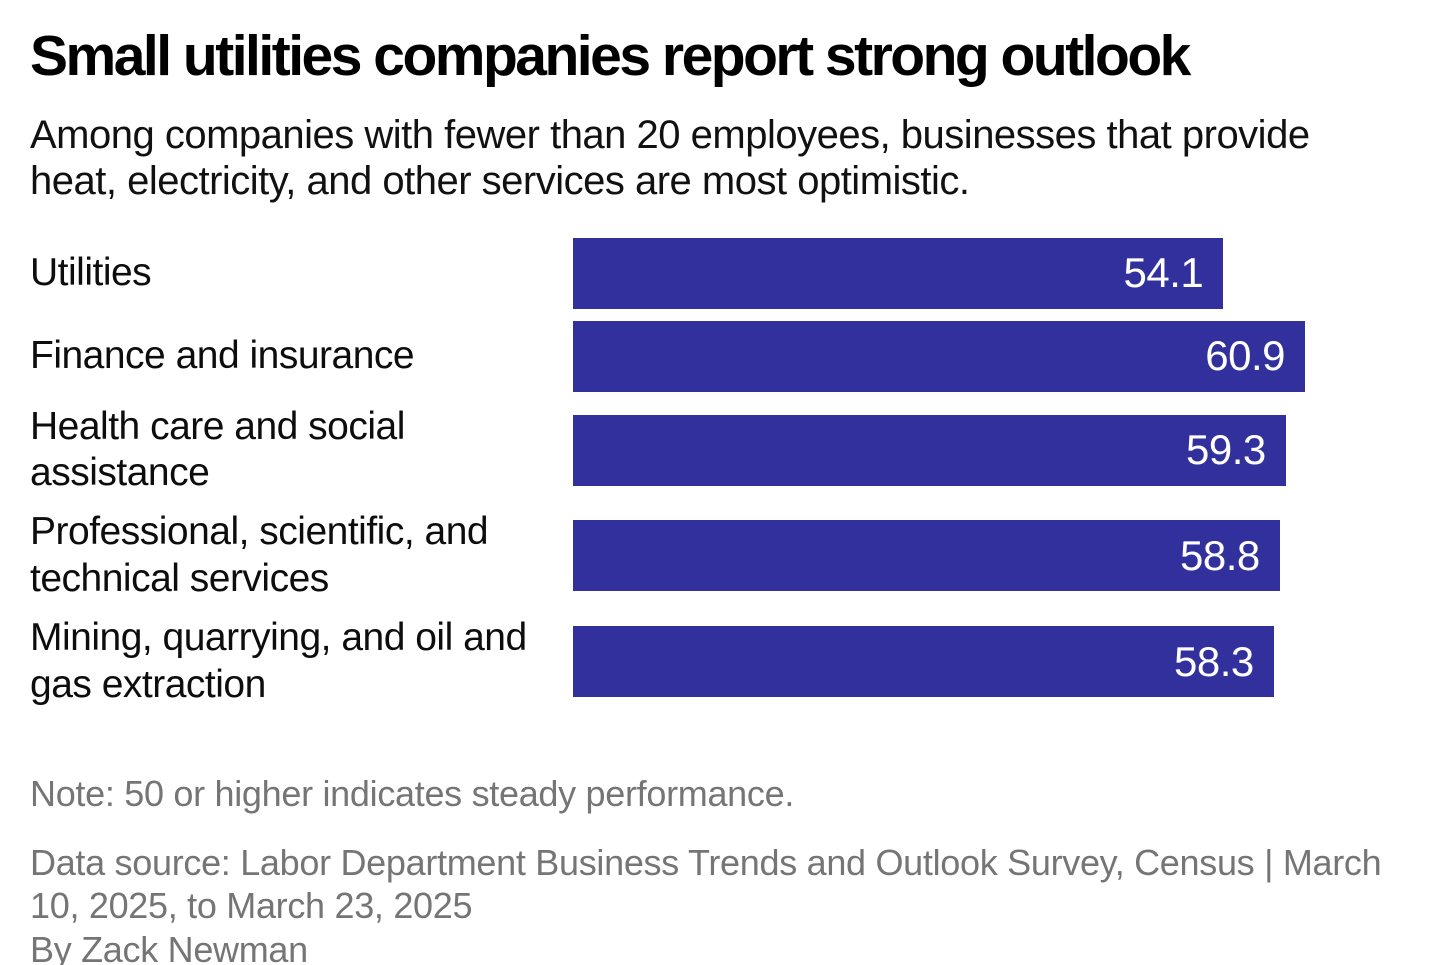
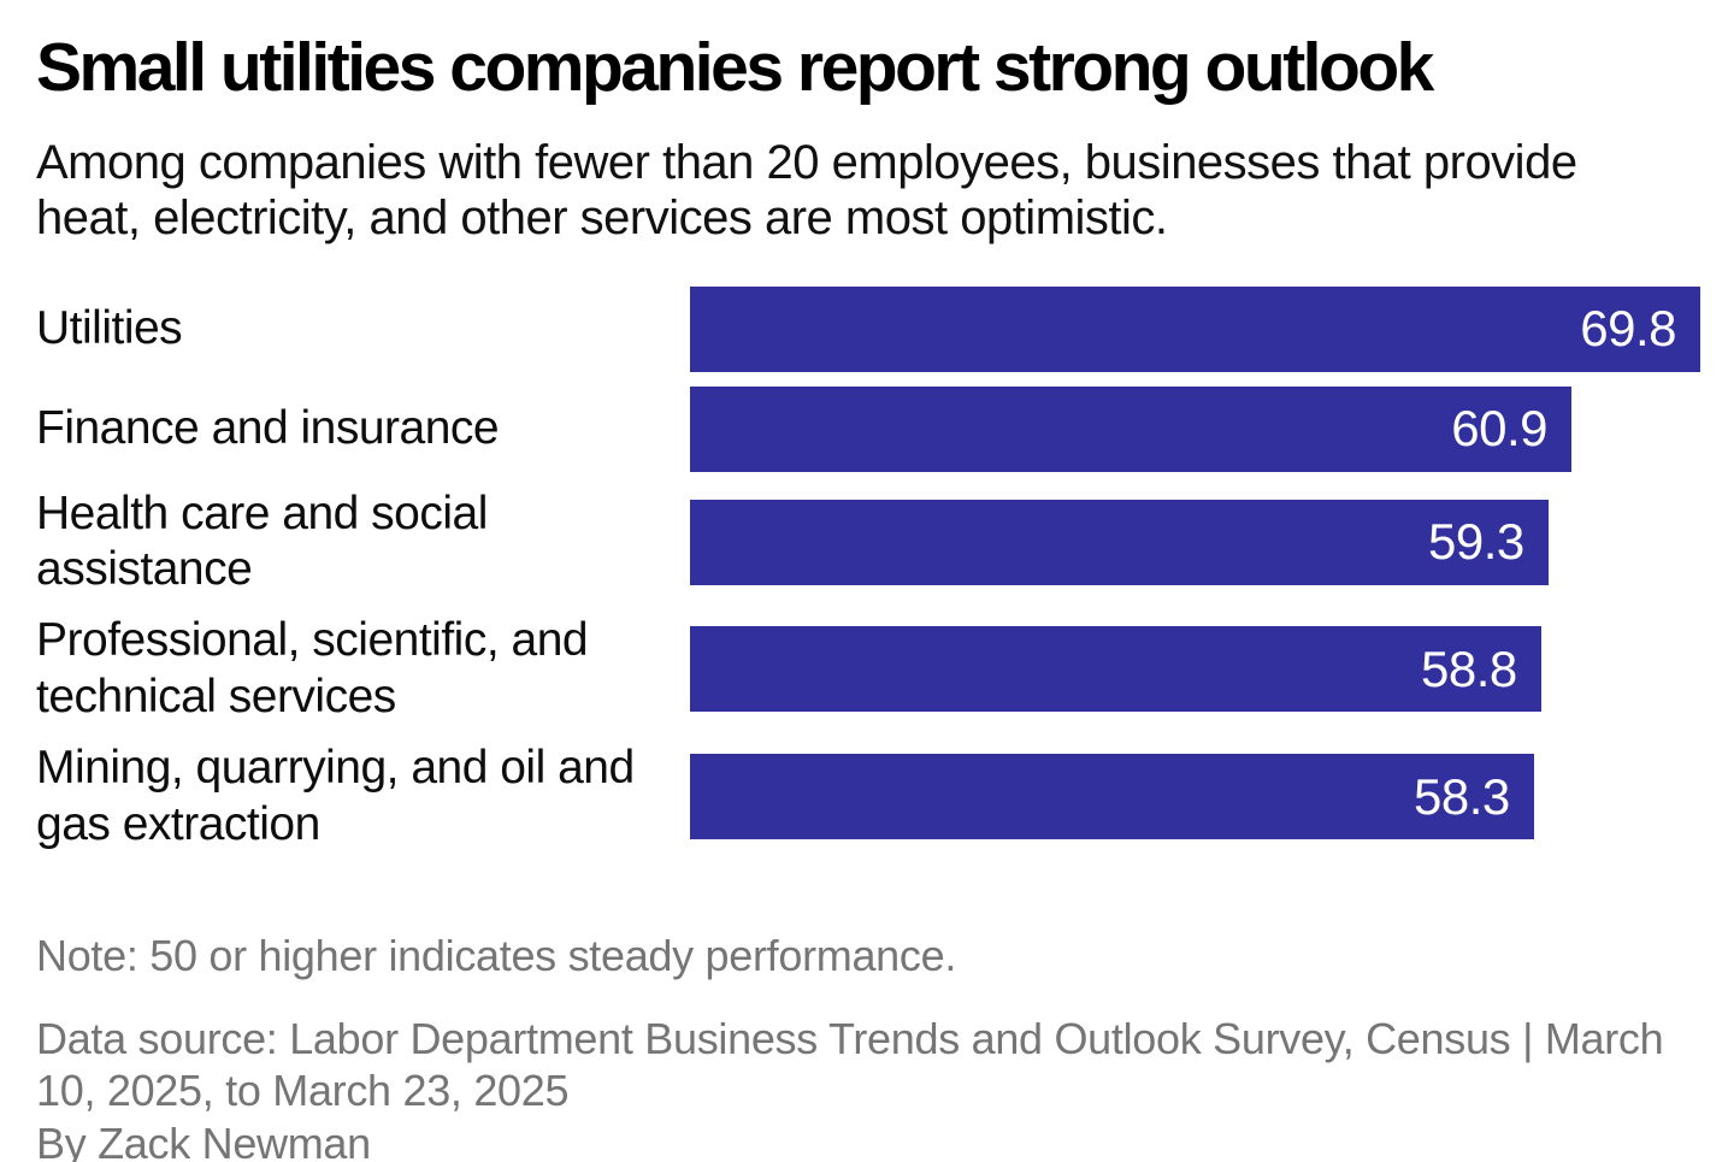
Utilities: 54.1 -> 69.8
